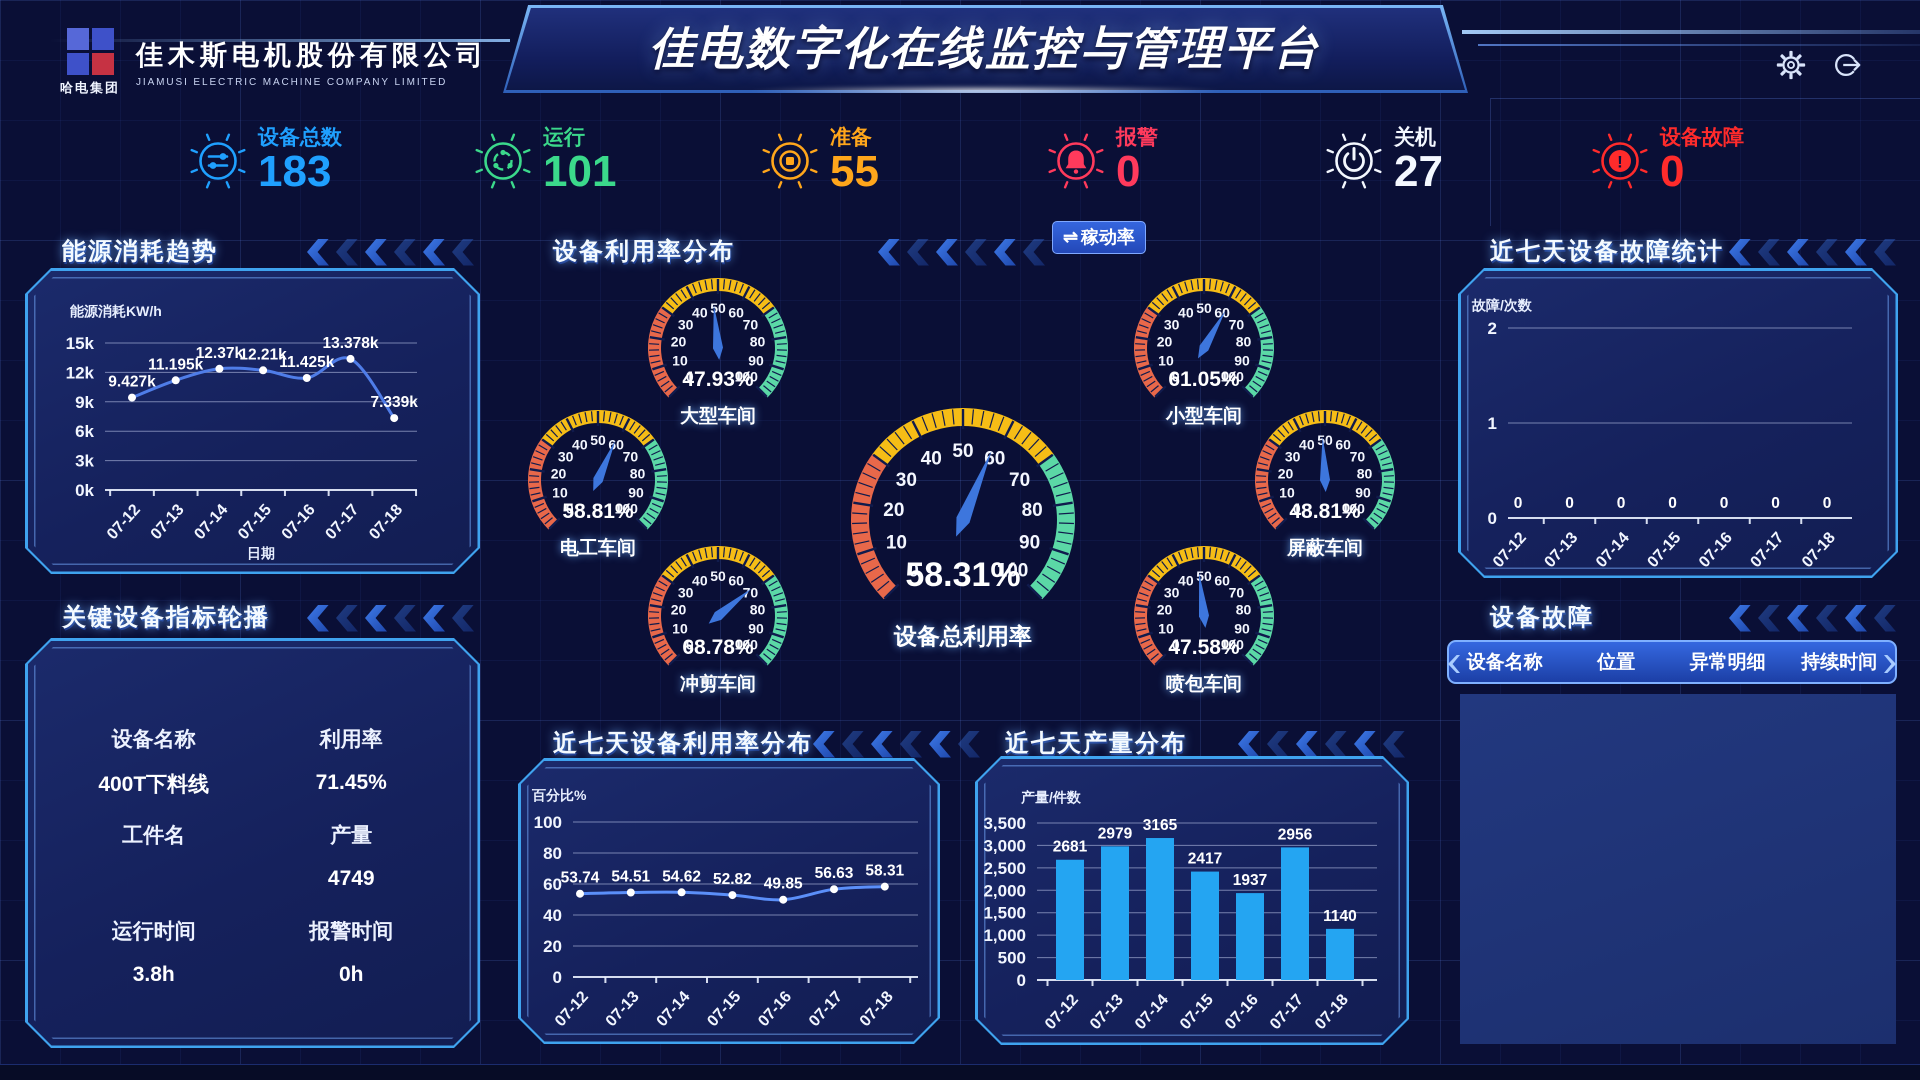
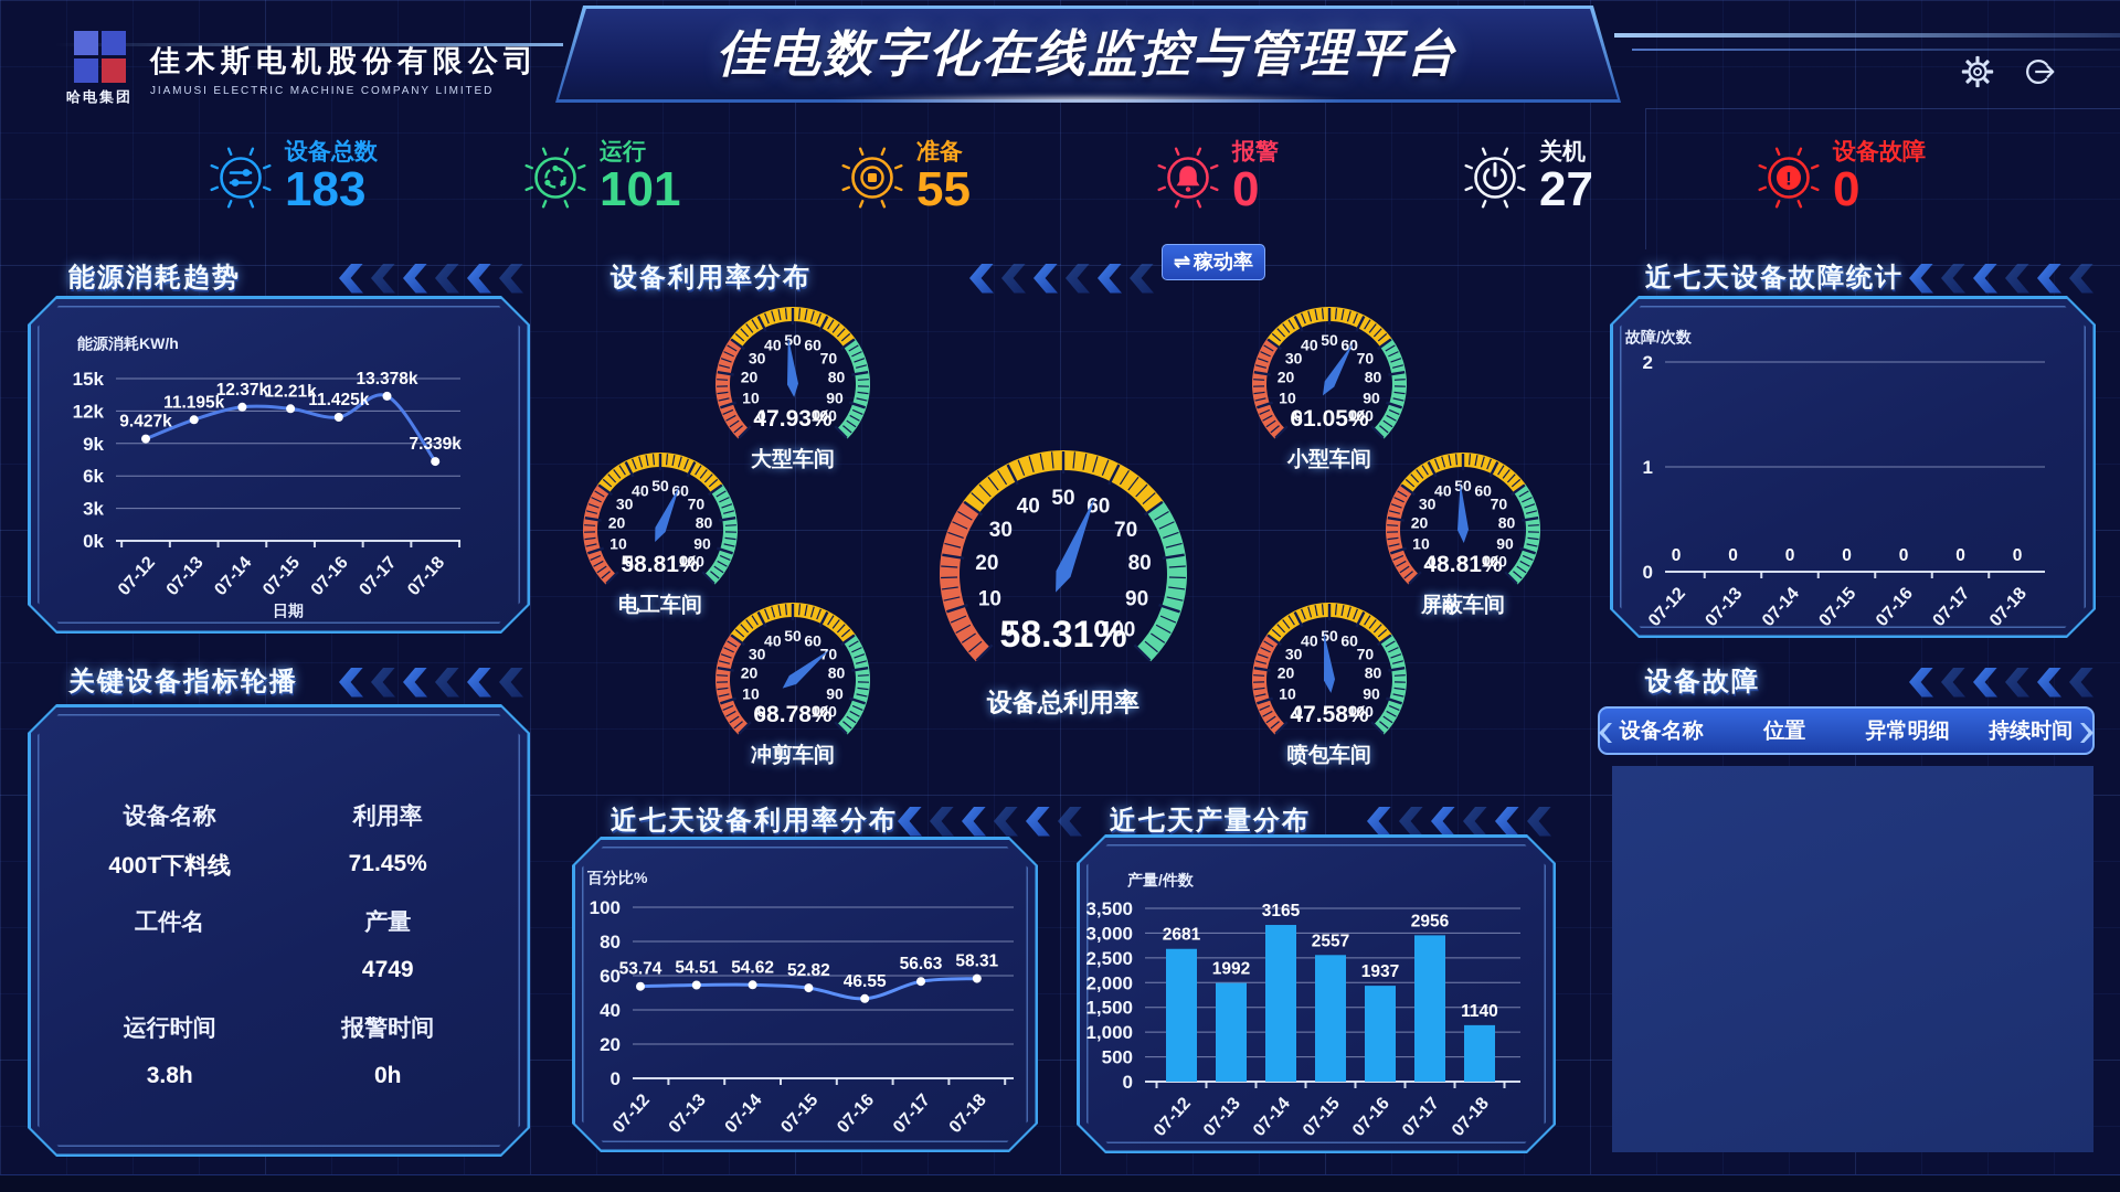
近七天设备利用率分布/07-16: 49.85 -> 46.55
近七天产量分布/07-13: 2979 -> 1992
近七天产量分布/07-15: 2417 -> 2557
